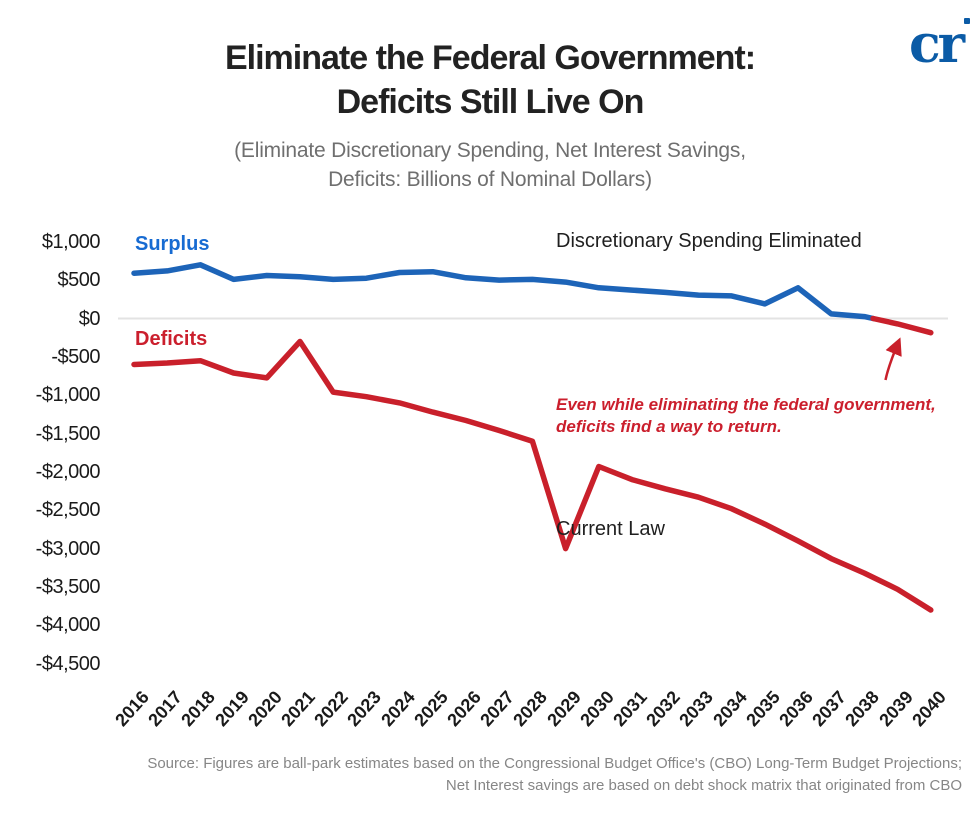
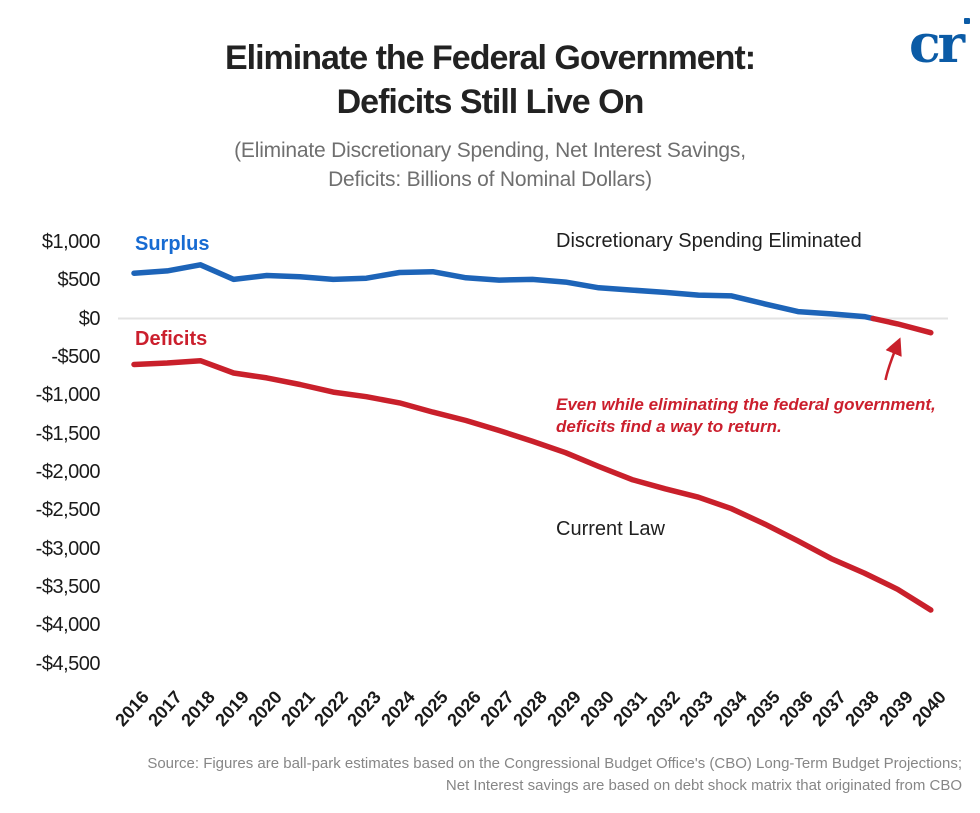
Current Law/2021: -$300 -> -$900
Current Law/2029: -$3000 -> -$1800
Discretionary Spending Eliminated/2036: $400 -> $100
